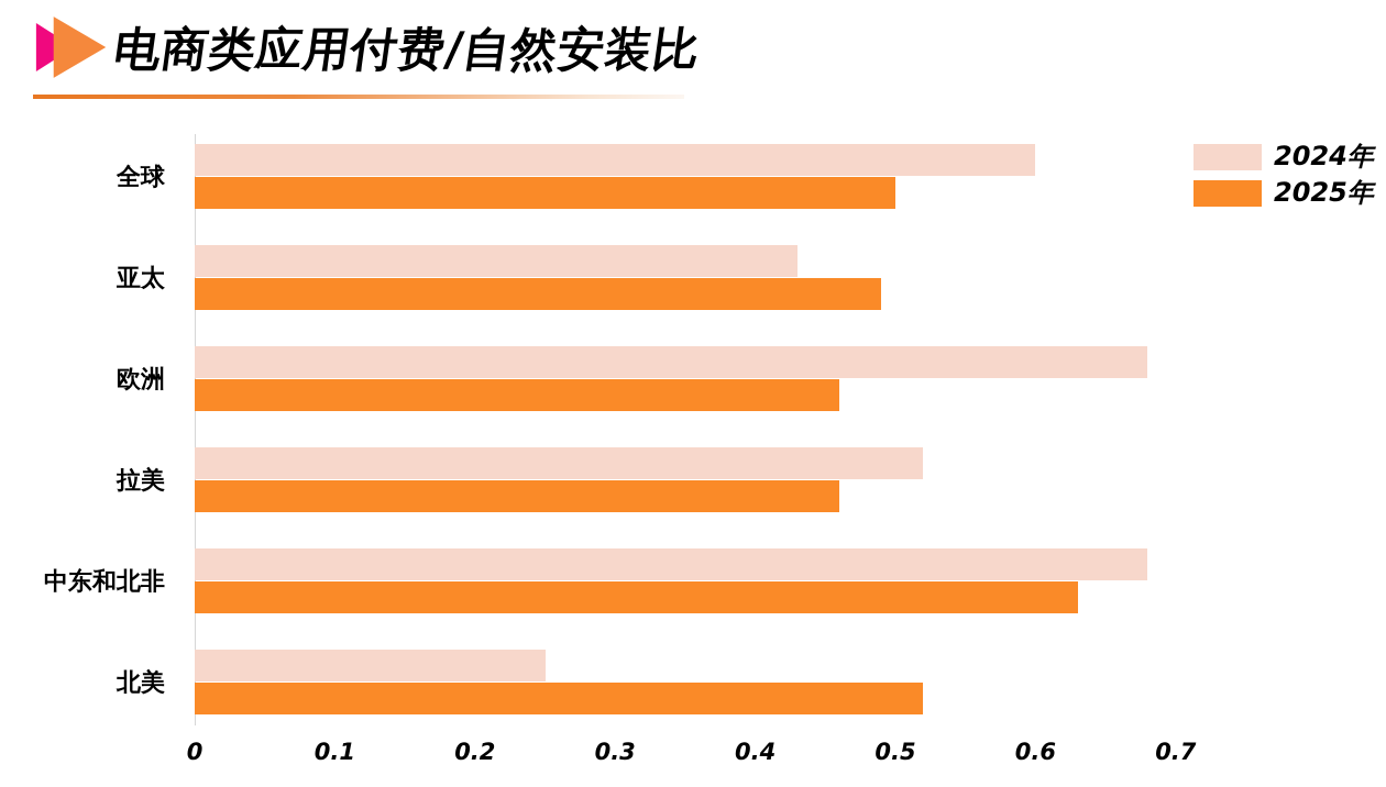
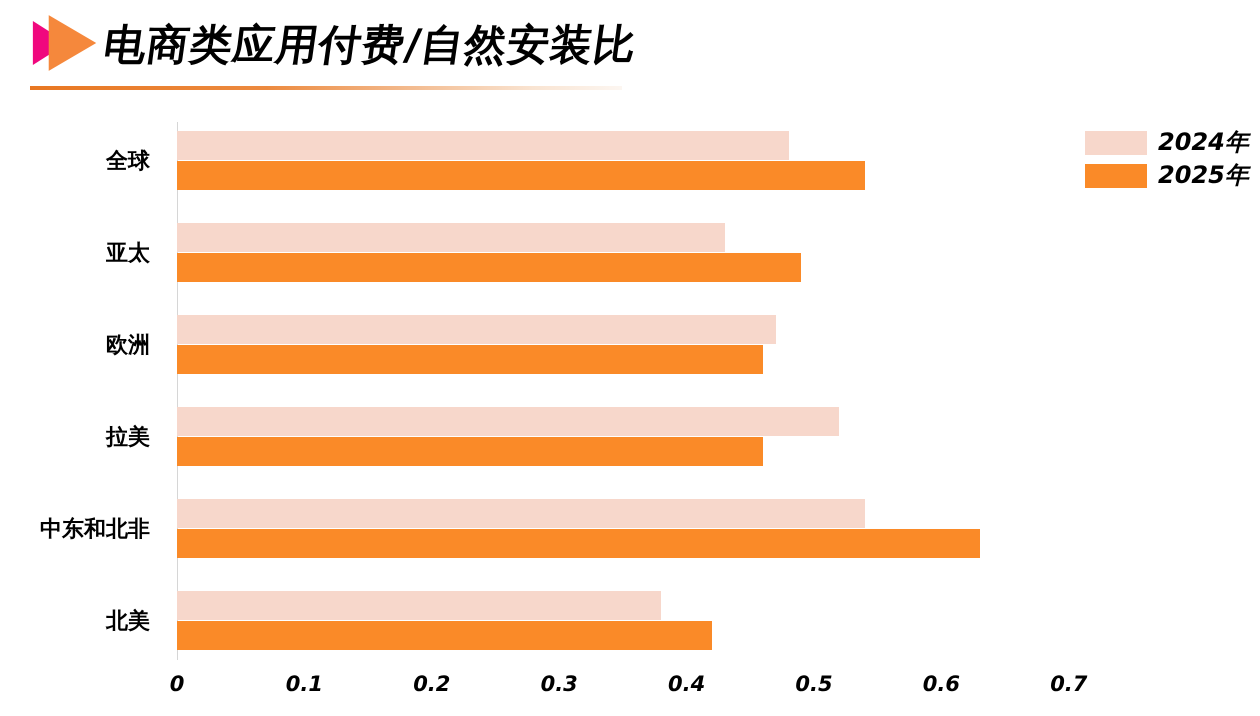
2024年/全球: 0.60 -> 0.48
2025年/全球: 0.50 -> 0.54
2024年/欧洲: 0.68 -> 0.47
2024年/中东和北非: 0.68 -> 0.54
2024年/北美: 0.25 -> 0.38
2025年/北美: 0.52 -> 0.42
